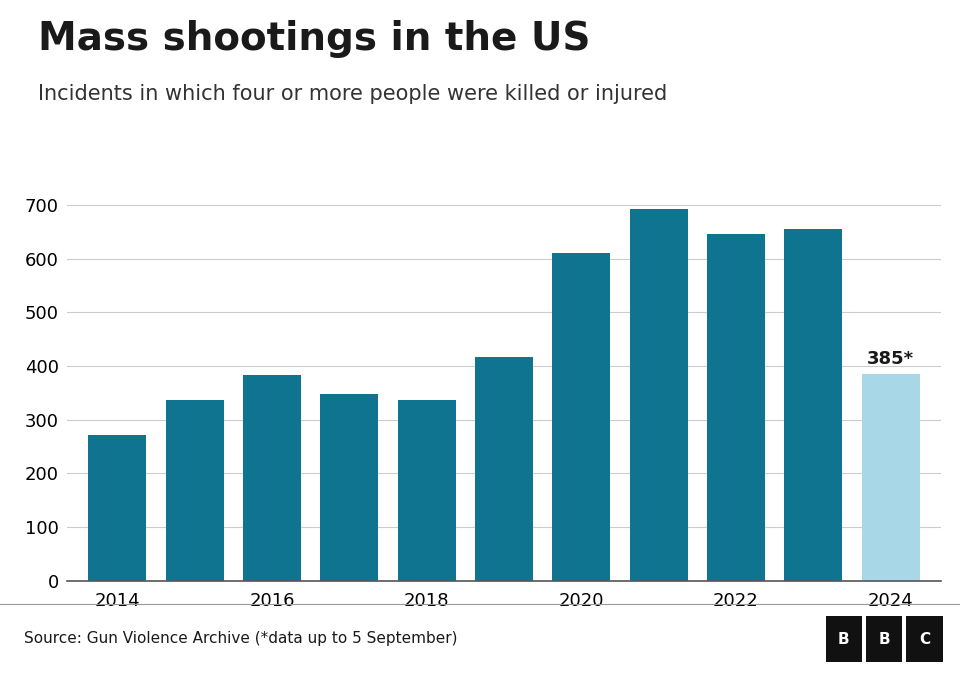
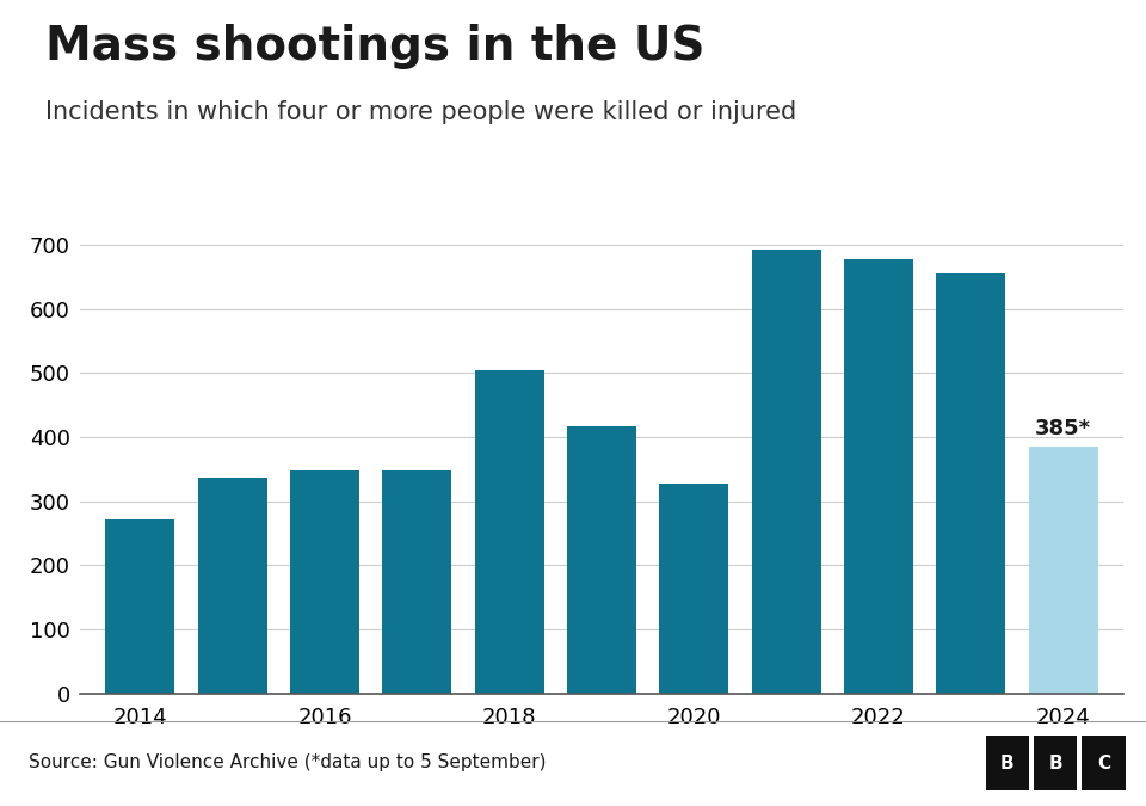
2016: 384 -> 348
2018: 337 -> 504
2020: 611 -> 328
2022: 647 -> 678
